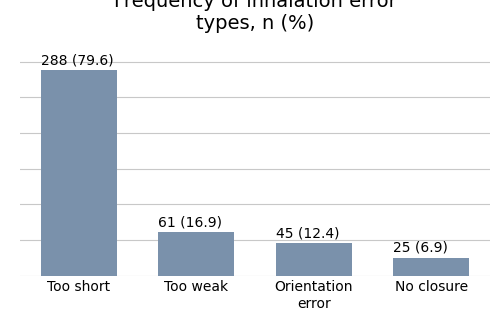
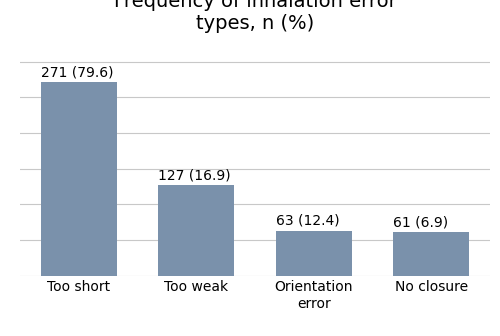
Too short: 288 -> 271
Too weak: 61 -> 127
Orientation error: 45 -> 63
No closure: 25 -> 61
